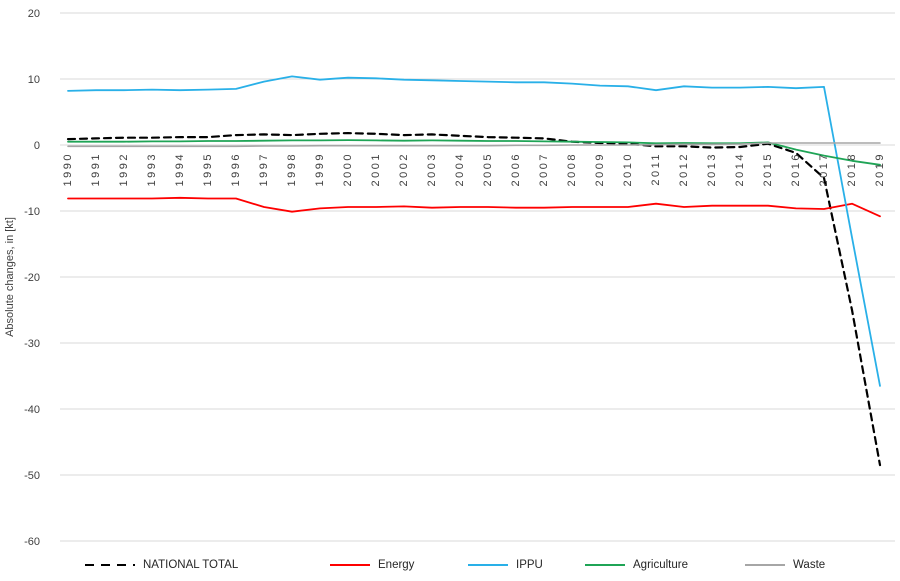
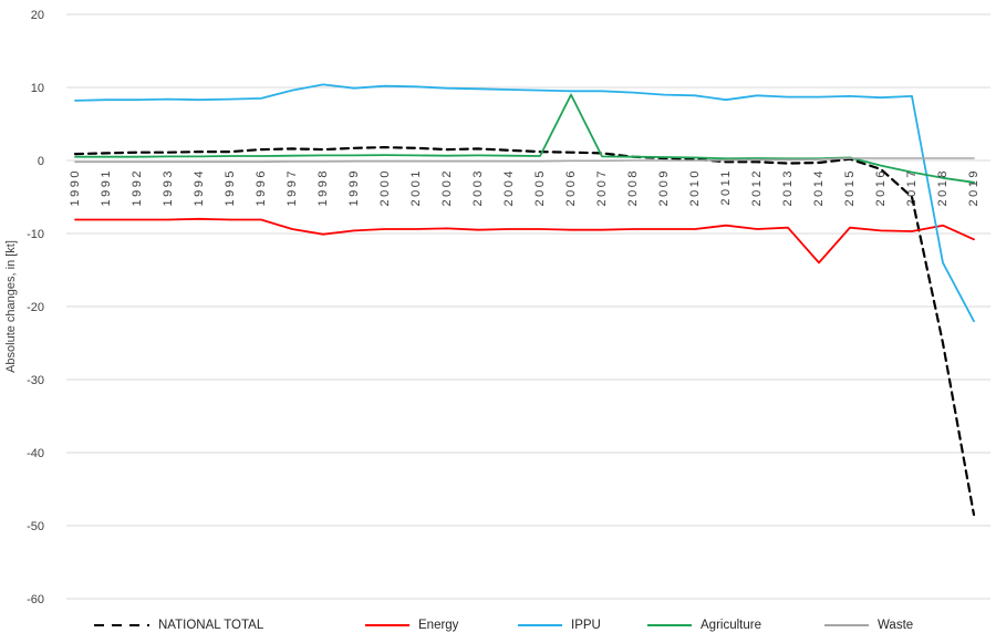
Agriculture/2006: 1 -> 9
Energy/2014: -9 -> -14
IPPU/2019: -36 -> -22
